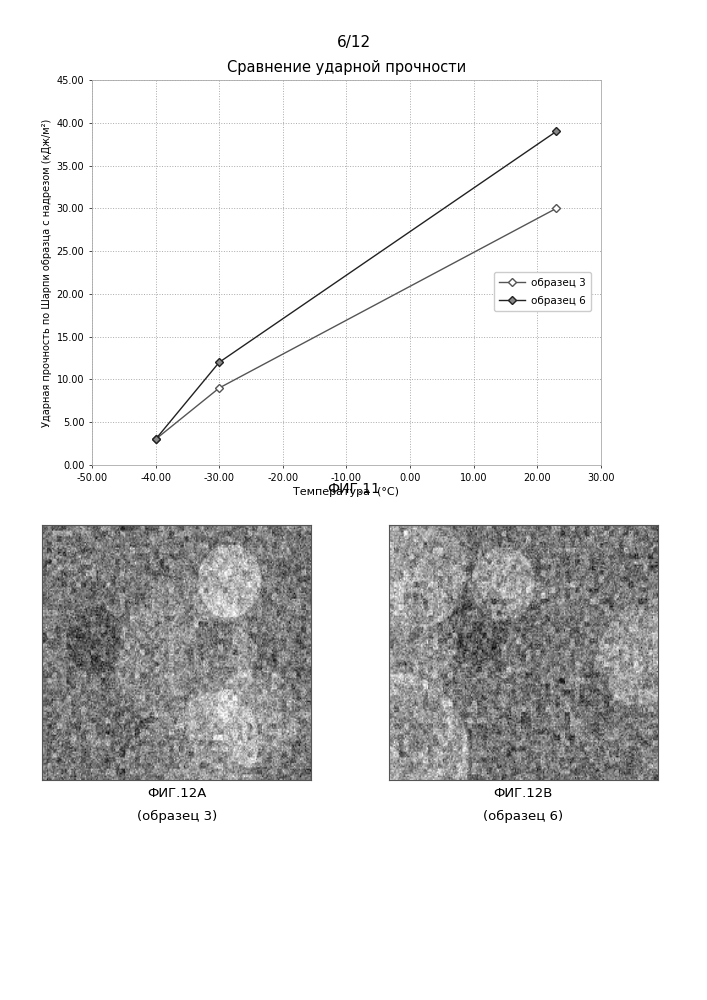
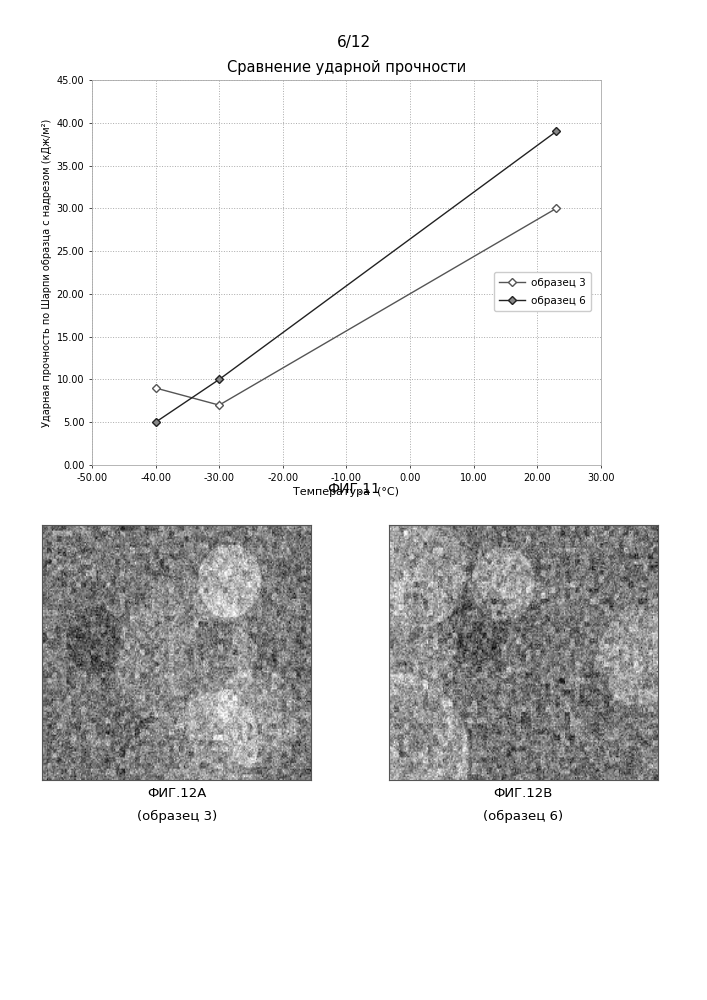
образец 3/-40.00: 3 -> 9
образец 6/-40.00: 3 -> 5
образец 3/-30.00: 9 -> 7
образец 6/-30.00: 12 -> 10
